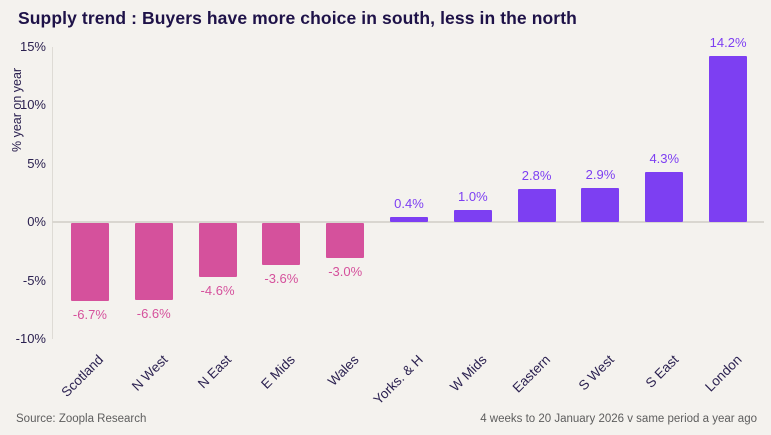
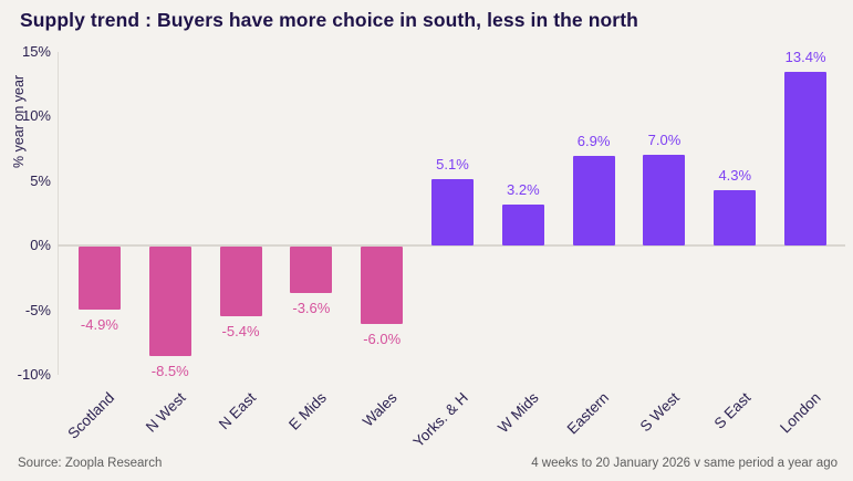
Scotland: -6.7% -> -4.9%
N West: -6.6% -> -8.5%
N East: -4.6% -> -5.4%
Wales: -3.0% -> -6.0%
Yorks. & H: 0.4% -> 5.1%
W Mids: 1.0% -> 3.2%
Eastern: 2.8% -> 6.9%
S West: 2.9% -> 7.0%
London: 14.2% -> 13.4%
